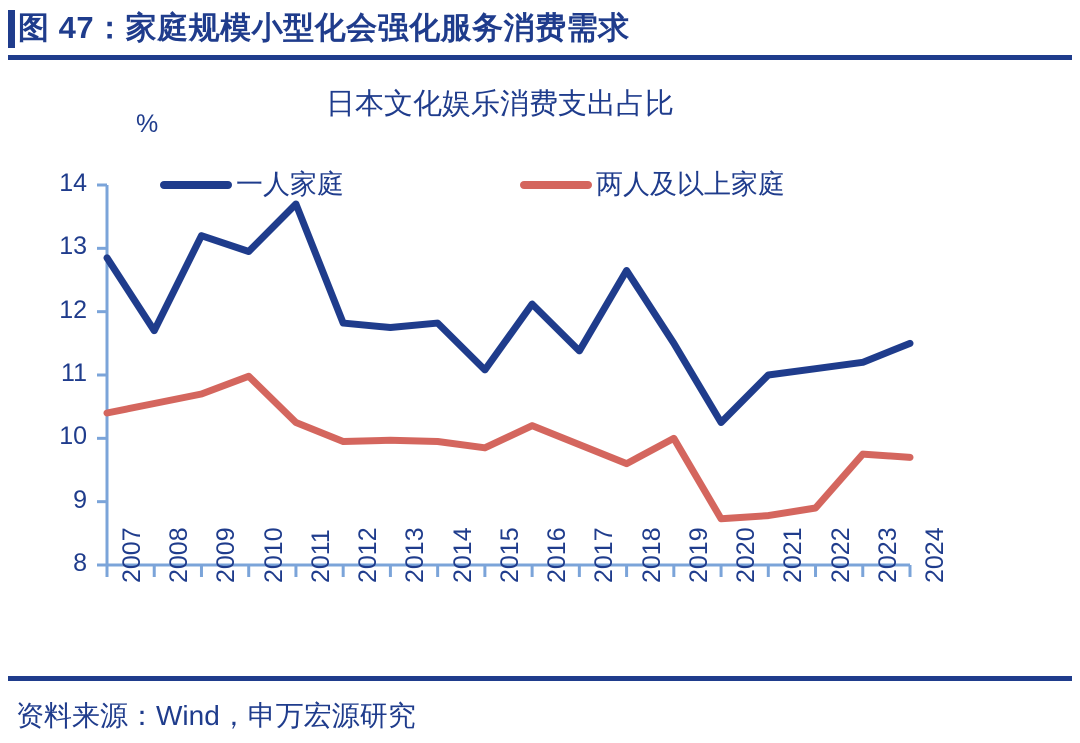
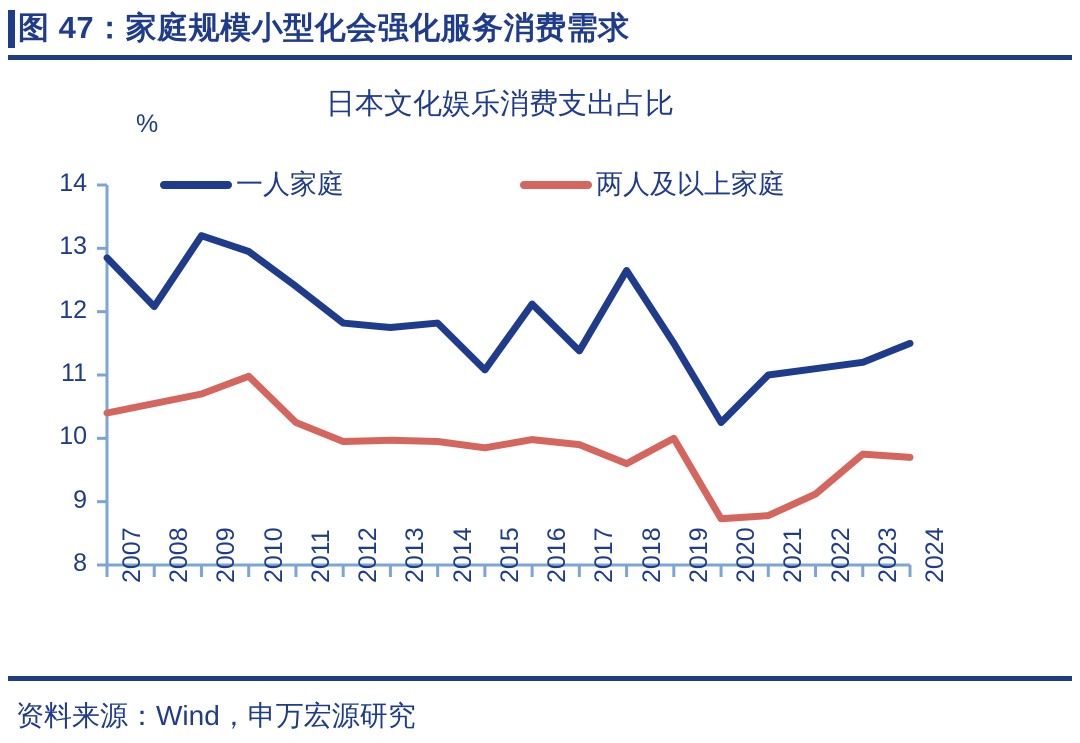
一人家庭/2008: 11.7 -> 12.1
一人家庭/2011: 13.7 -> 12.4
两人及以上家庭/2016: 10.2 -> 10.0
两人及以上家庭/2022: 8.9 -> 9.1
